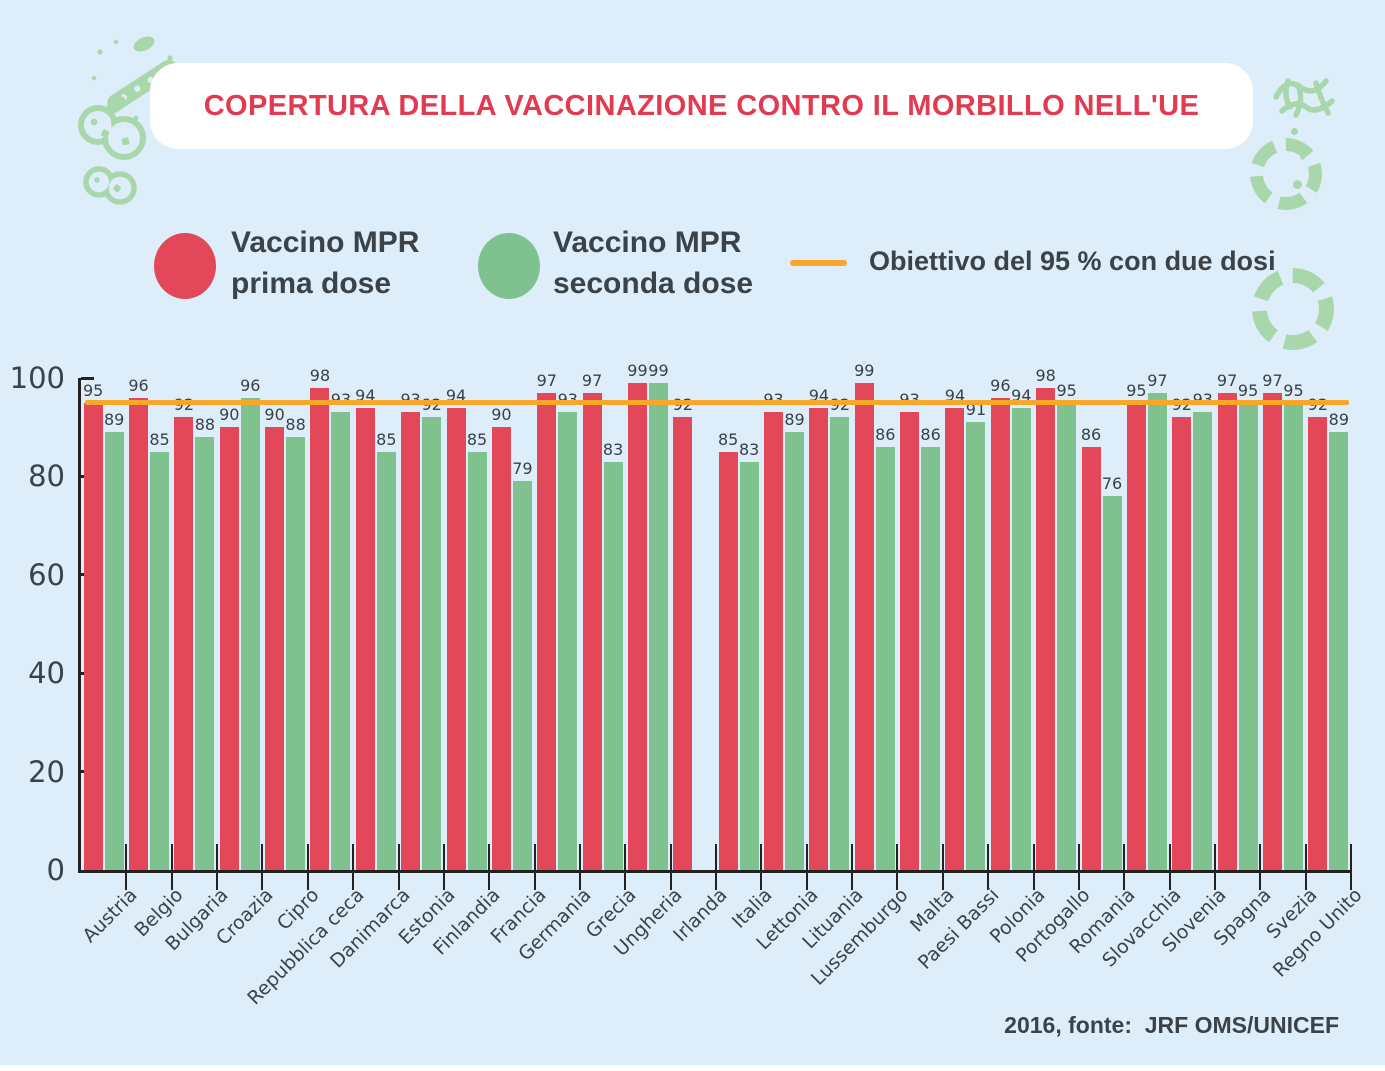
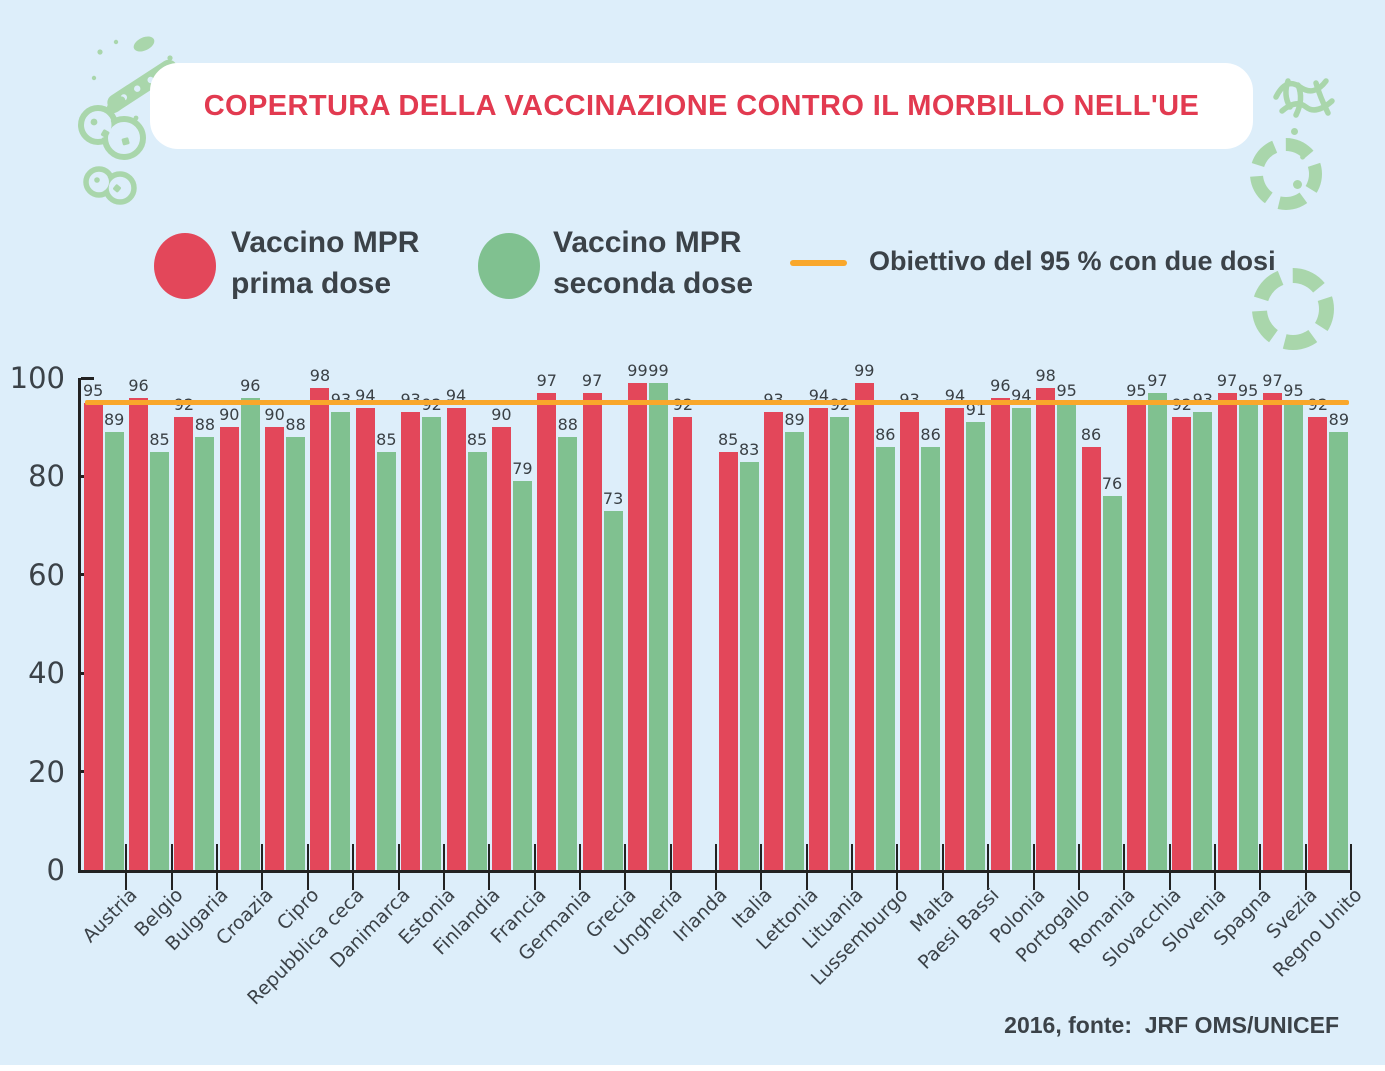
Vaccino MPR seconda dose/Germania: 93 -> 88
Vaccino MPR seconda dose/Grecia: 83 -> 73
